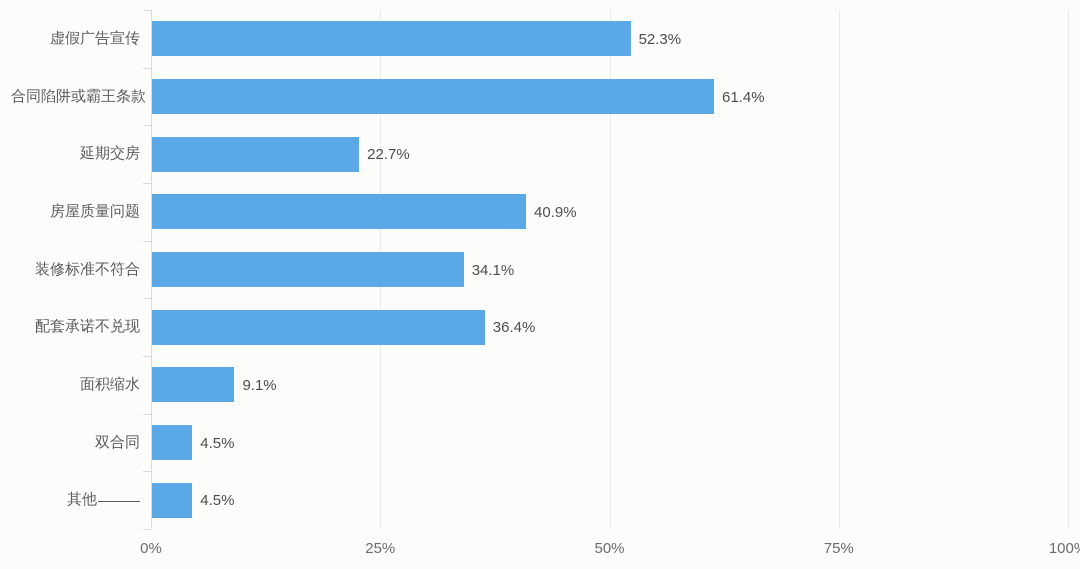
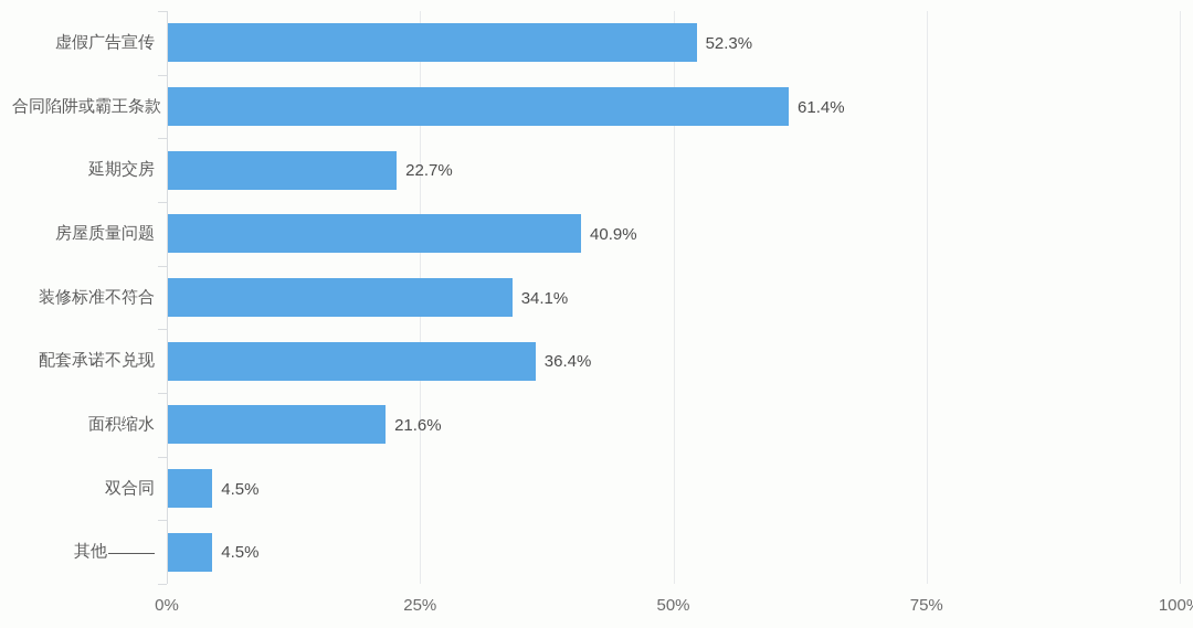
面积缩水: 9.1% -> 21.6%
